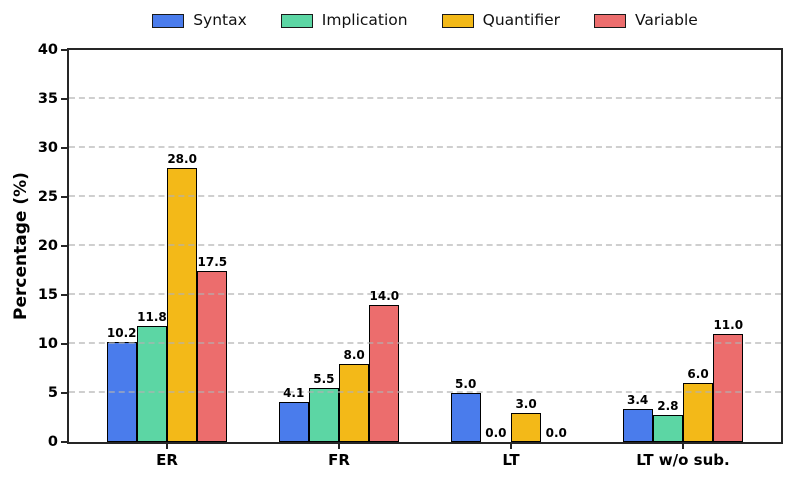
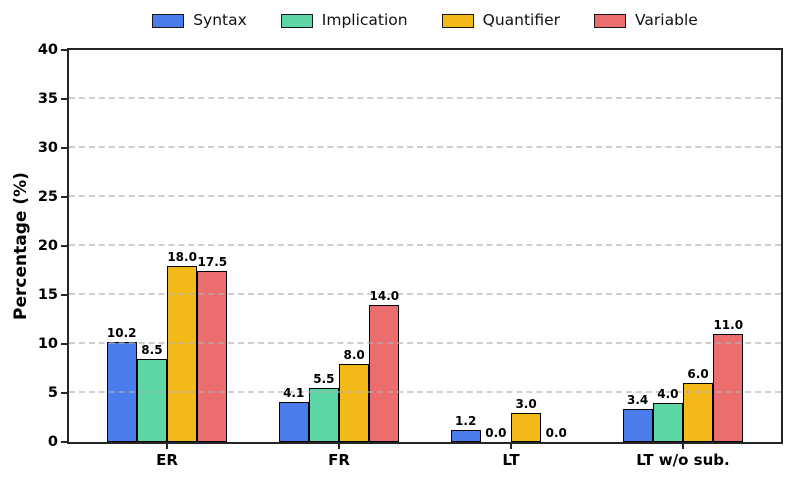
Implication/ER: 11.8 -> 8.5
Quantifier/ER: 28.0 -> 18.0
Syntax/LT: 5.0 -> 1.2
Implication/LT w/o sub.: 2.8 -> 4.0
